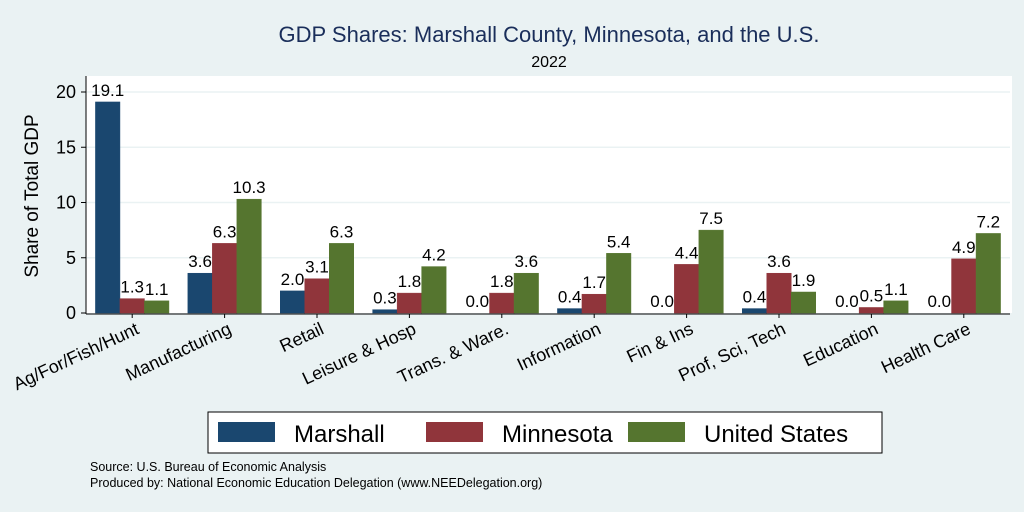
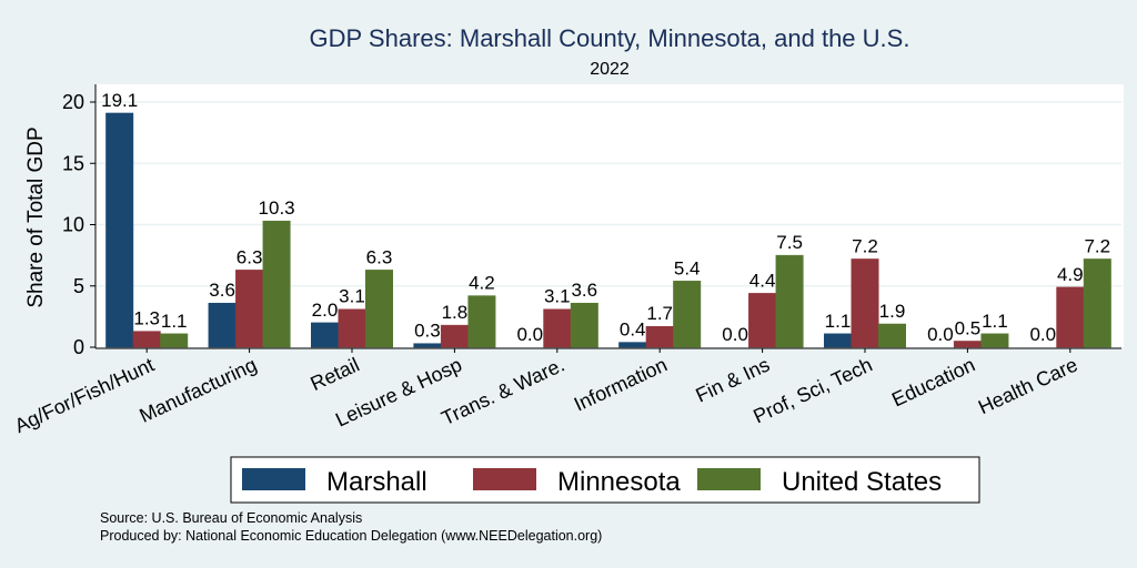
Minnesota/Trans. & Ware.: 1.8 -> 3.1
Marshall/Prof, Sci, Tech: 0.4 -> 1.1
Minnesota/Prof, Sci, Tech: 3.6 -> 7.2
